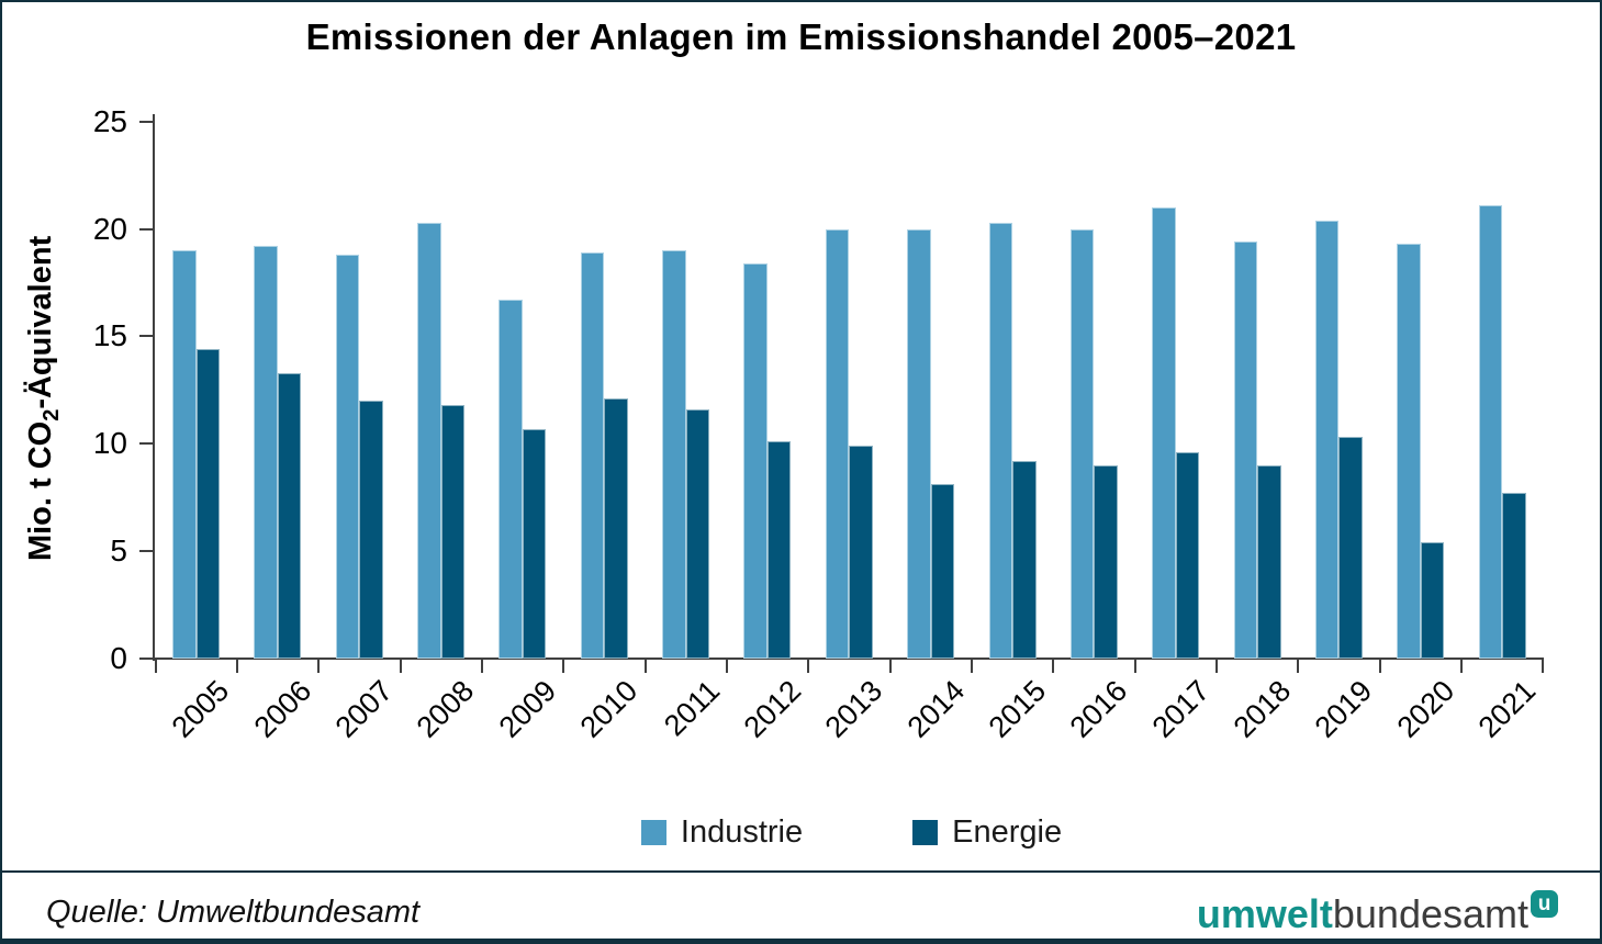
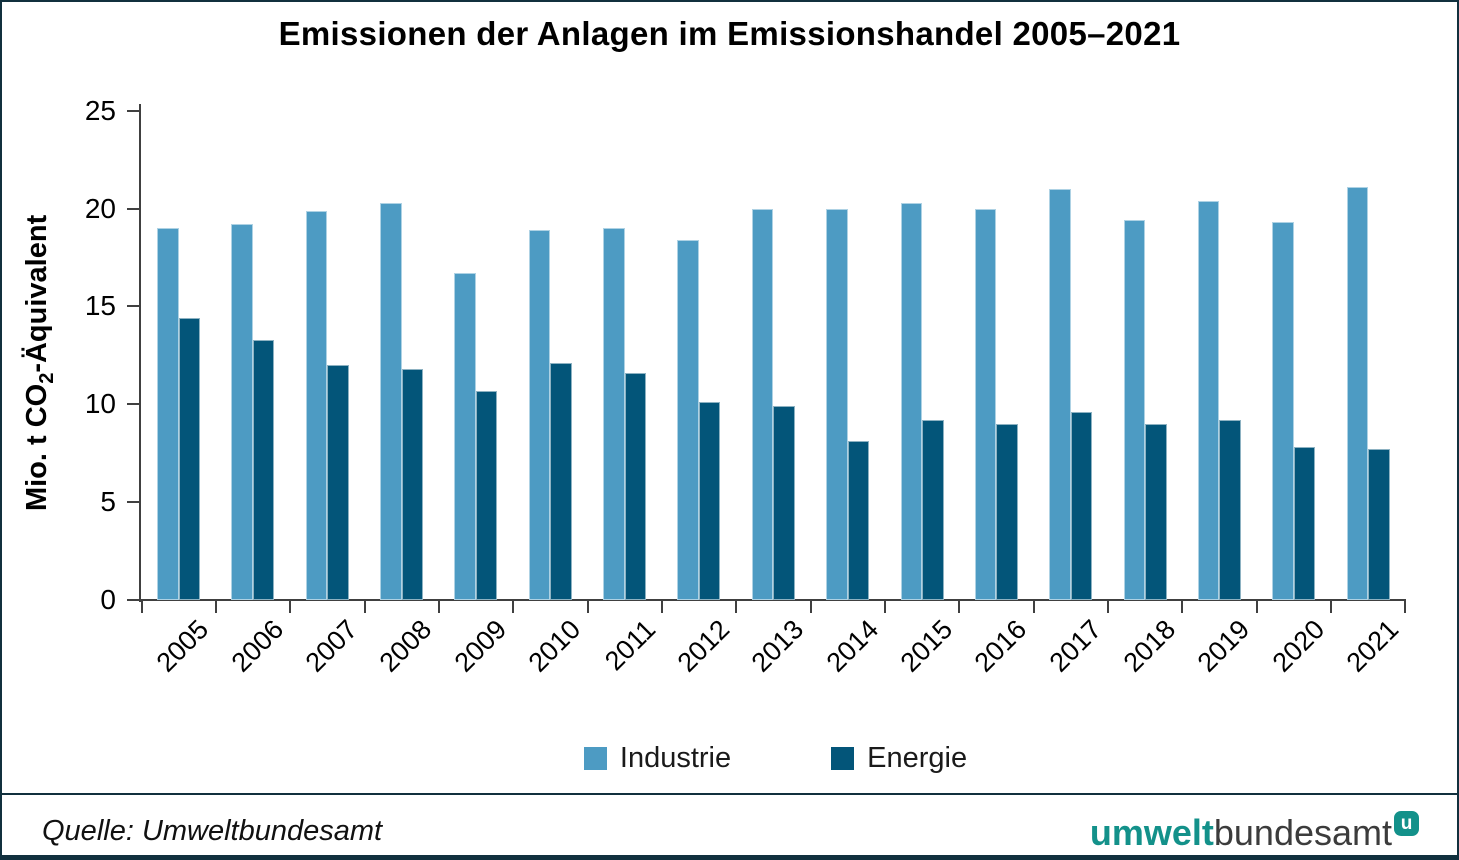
Industrie/2007: 18.8 -> 19.9
Energie/2019: 10.3 -> 9.2
Energie/2020: 5.4 -> 7.8
